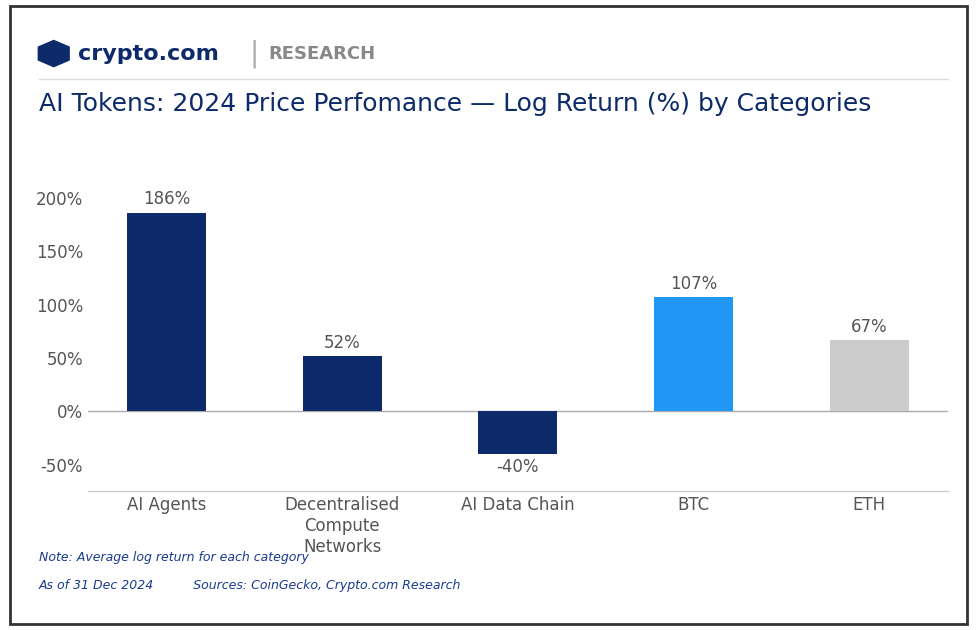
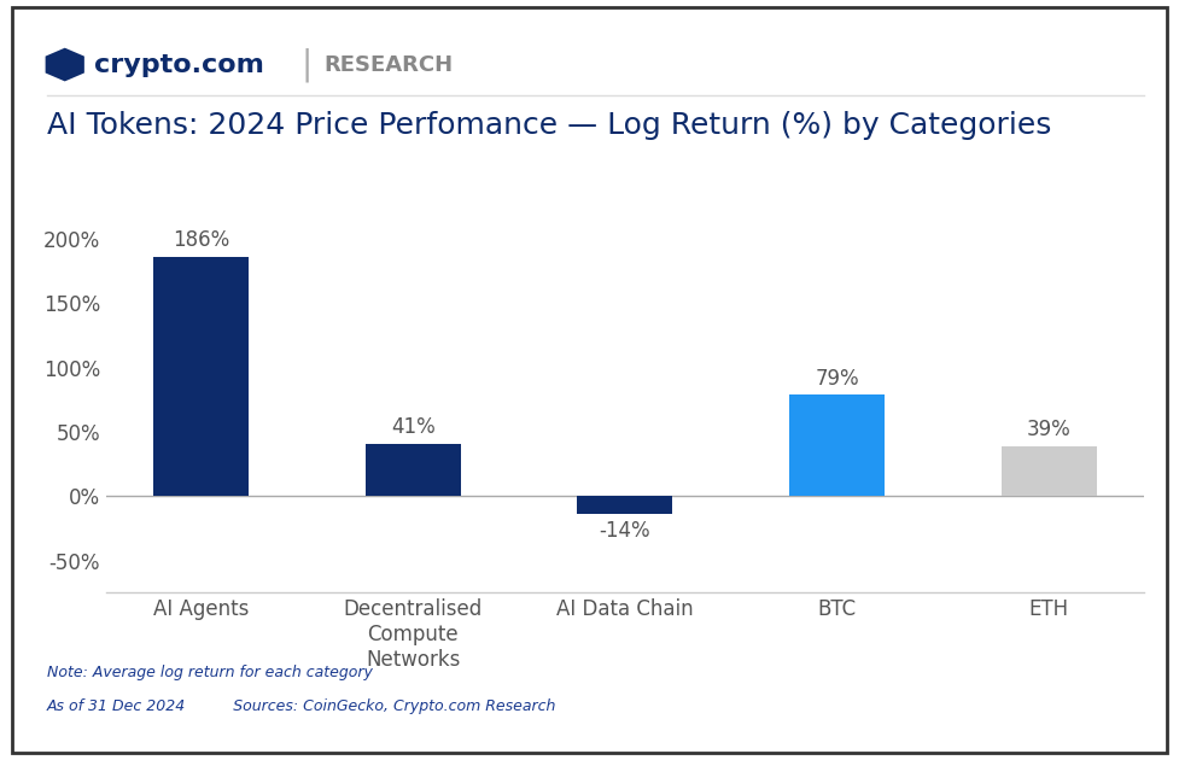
Decentralised Compute Networks: 52% -> 41%
AI Data Chain: -40% -> -14%
BTC: 107% -> 79%
ETH: 67% -> 39%
